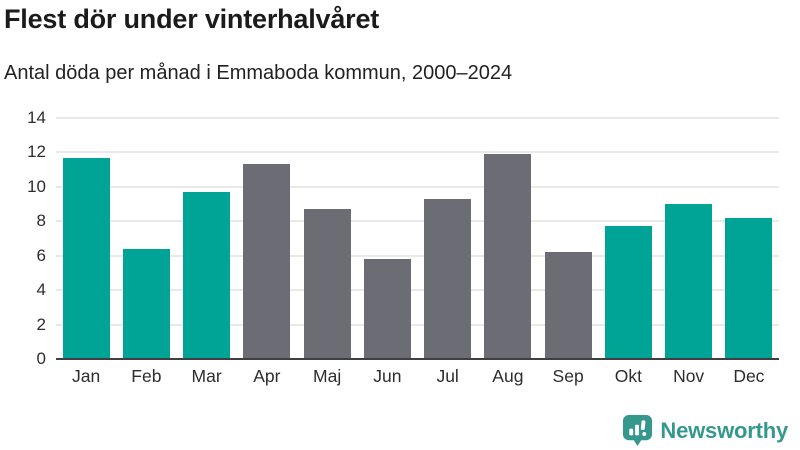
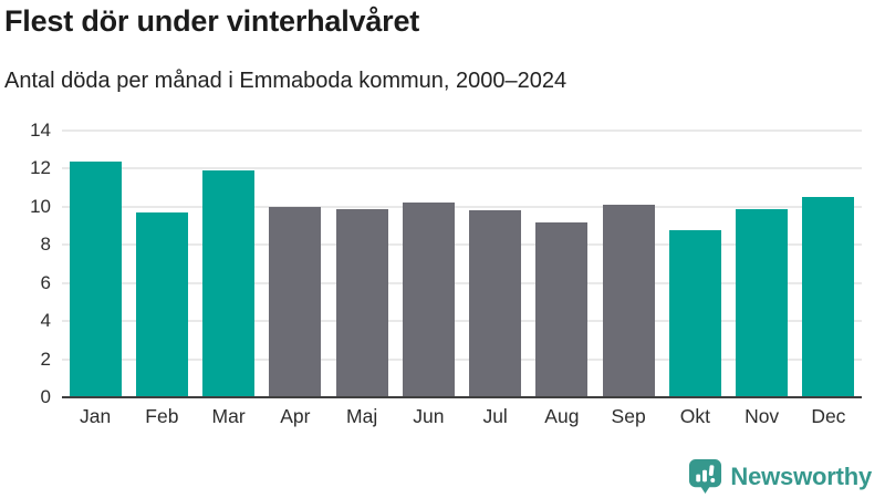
Jan: 11.7 -> 12.4
Feb: 6.4 -> 9.7
Mar: 9.7 -> 11.9
Apr: 11.3 -> 10.0
Maj: 8.7 -> 9.9
Jun: 5.8 -> 10.2
Jul: 9.3 -> 9.8
Aug: 11.9 -> 9.2
Sep: 6.2 -> 10.1
Okt: 7.7 -> 8.8
Nov: 9.0 -> 9.9
Dec: 8.2 -> 10.5
